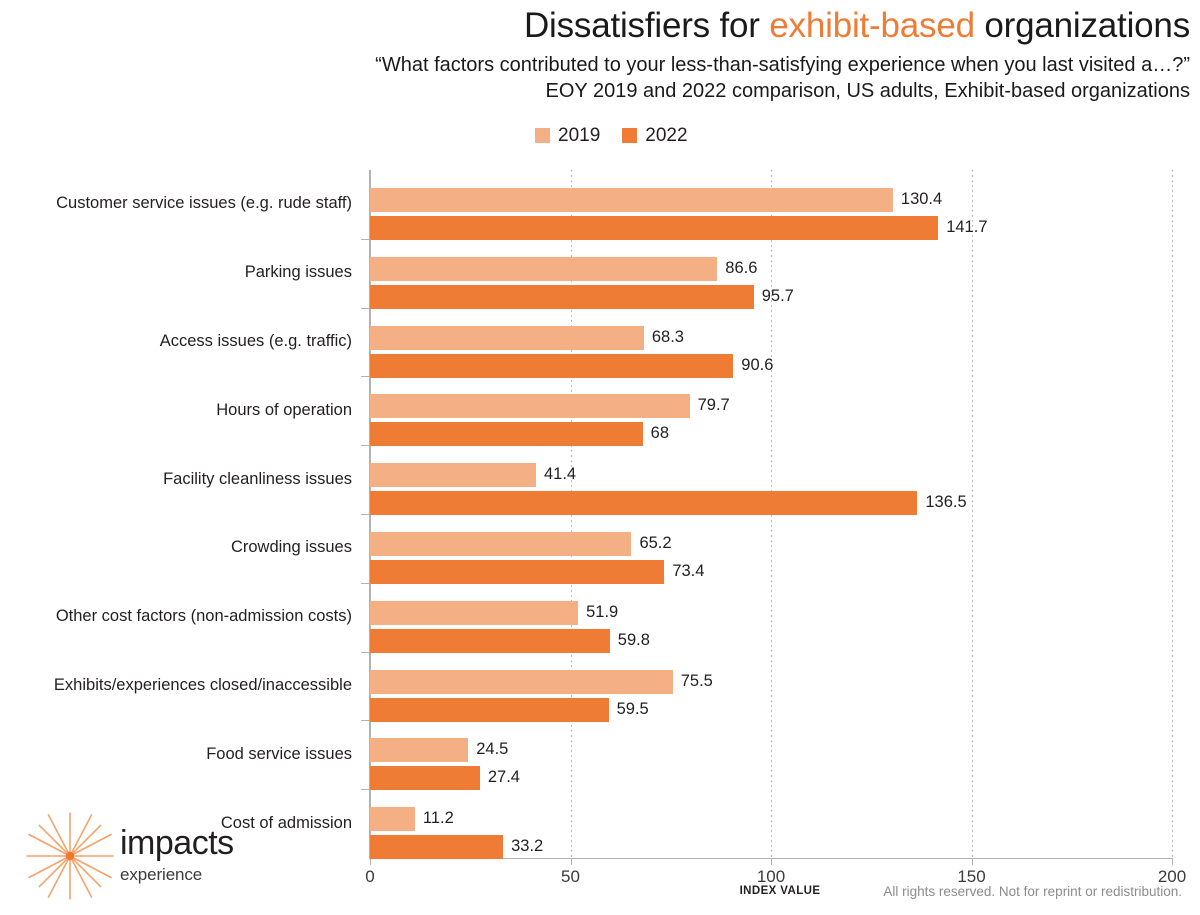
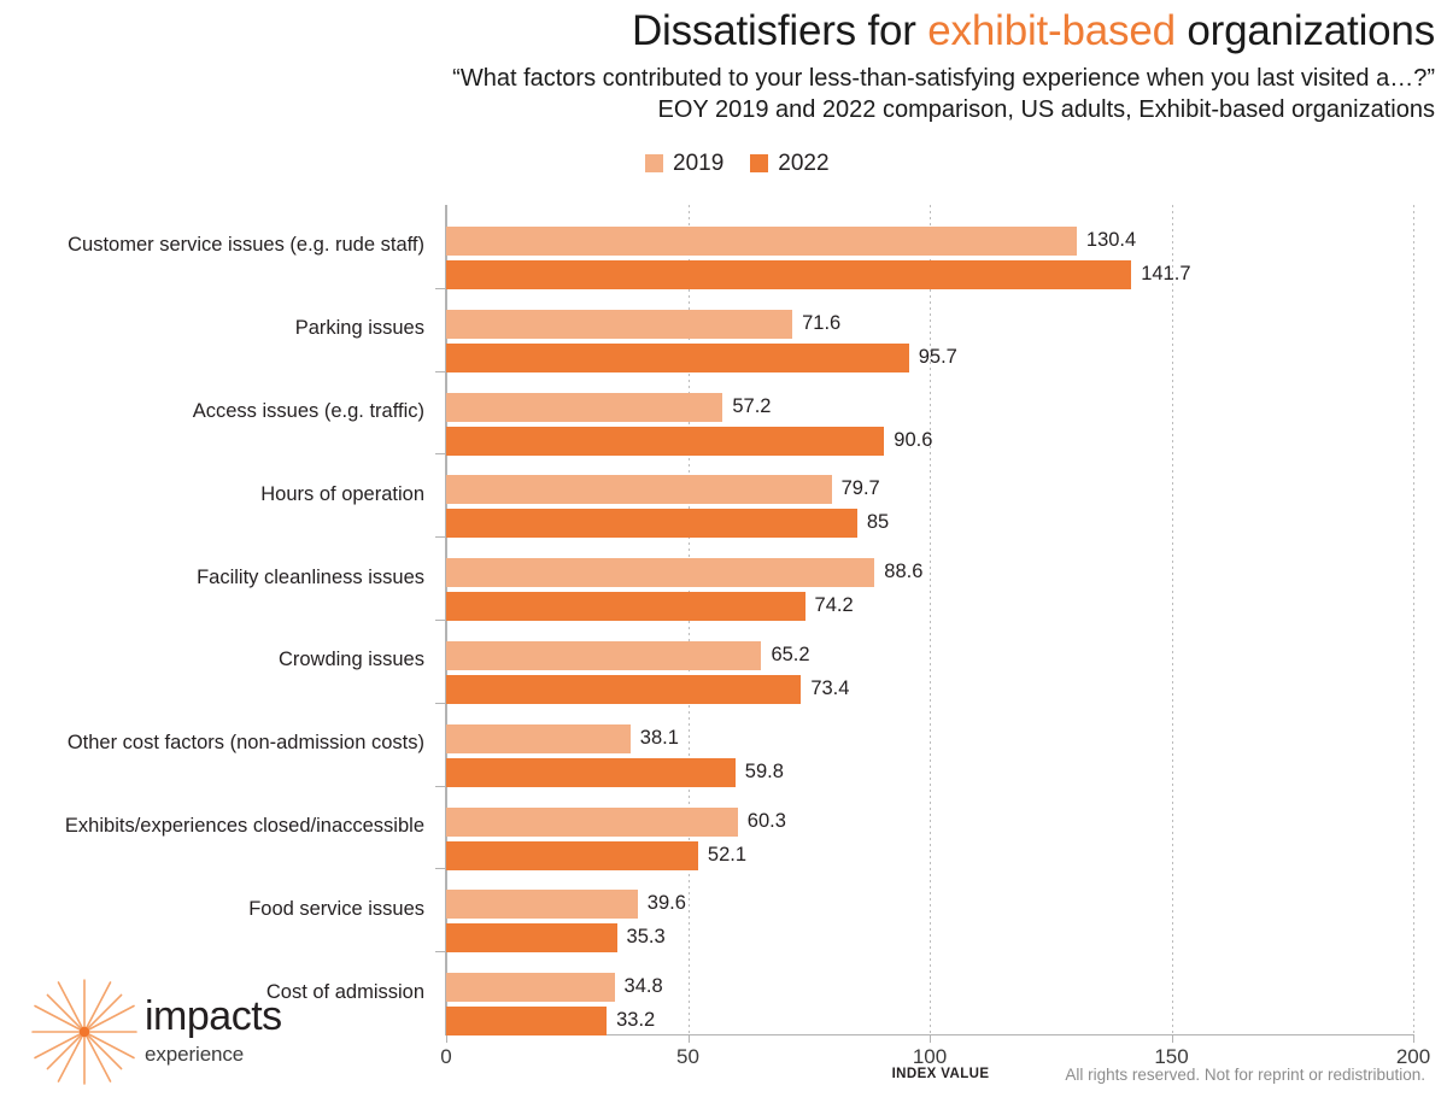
2019/Parking issues: 86.6 -> 71.6
2019/Access issues (e.g. traffic): 68.3 -> 57.2
2022/Hours of operation: 68 -> 85
2019/Facility cleanliness issues: 41.4 -> 88.6
2022/Facility cleanliness issues: 136.5 -> 74.2
2019/Other cost factors (non-admission costs): 51.9 -> 38.1
2019/Exhibits/experiences closed/inaccessible: 75.5 -> 60.3
2022/Exhibits/experiences closed/inaccessible: 59.5 -> 52.1
2019/Food service issues: 24.5 -> 39.6
2022/Food service issues: 27.4 -> 35.3
2019/Cost of admission: 11.2 -> 34.8
